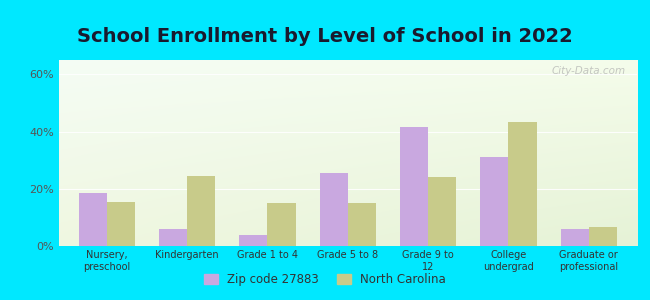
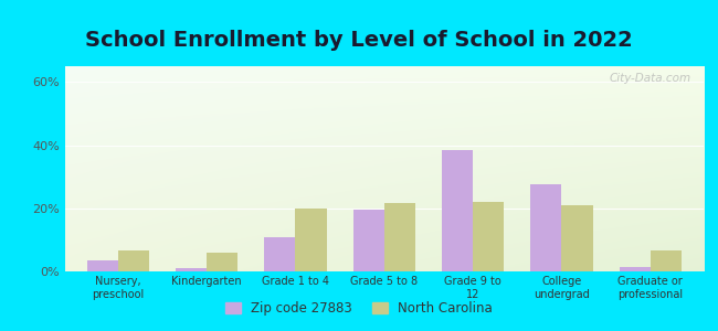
Zip code 27883/Nursery, preschool: 18.5% -> 3.5%
North Carolina/Nursery, preschool: 15.5% -> 6.5%
Zip code 27883/Kindergarten: 6.0% -> 1.0%
North Carolina/Kindergarten: 24.5% -> 6.0%
Zip code 27883/Grade 1 to 4: 4.0% -> 11.0%
North Carolina/Grade 1 to 4: 15.0% -> 20.0%
Zip code 27883/Grade 5 to 8: 25.5% -> 19.5%
North Carolina/Grade 5 to 8: 15.0% -> 21.5%
Zip code 27883/Grade 9 to 12: 41.5% -> 38.5%
North Carolina/Grade 9 to 12: 24.0% -> 22.0%
Zip code 27883/College undergrad: 31.0% -> 27.5%
North Carolina/College undergrad: 43.5% -> 21.0%
Zip code 27883/Graduate or professional: 6.0% -> 1.5%
